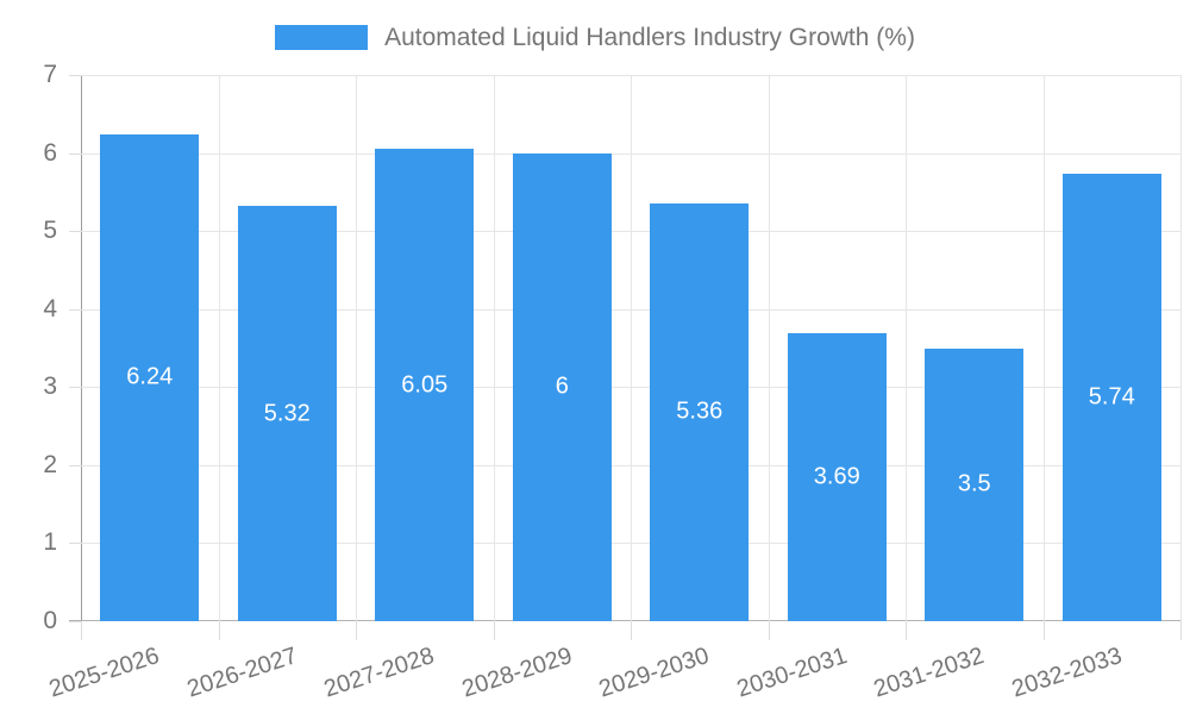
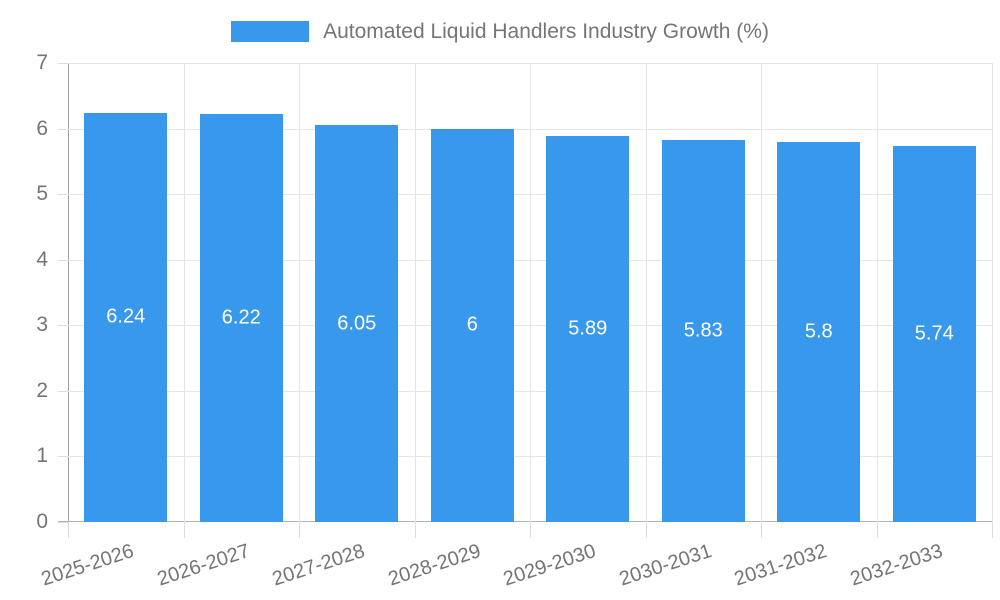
2026-2027: 5.32 -> 6.22
2029-2030: 5.36 -> 5.89
2030-2031: 3.69 -> 5.83
2031-2032: 3.5 -> 5.8
